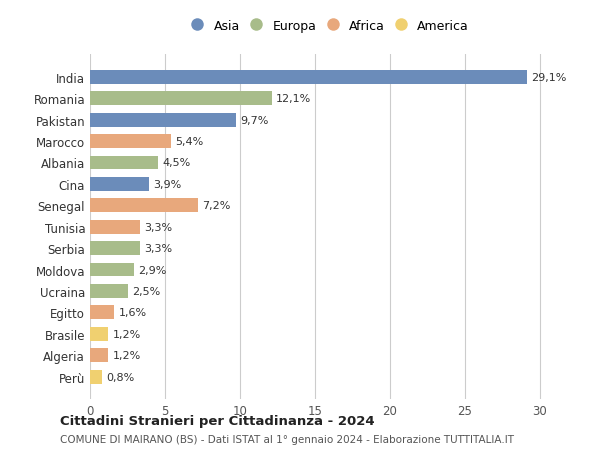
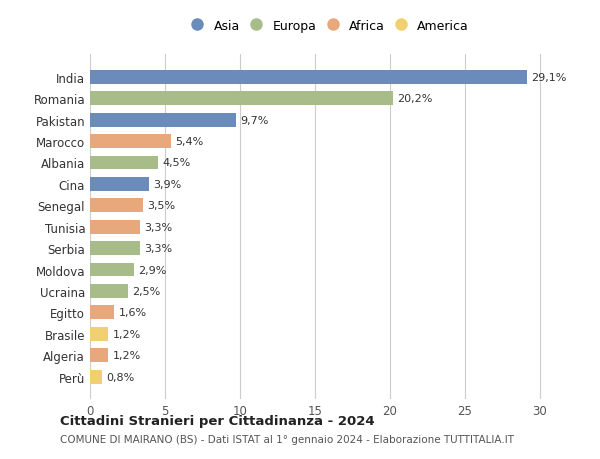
Romania: 12,1% -> 20,2%
Senegal: 7,2% -> 3,5%
